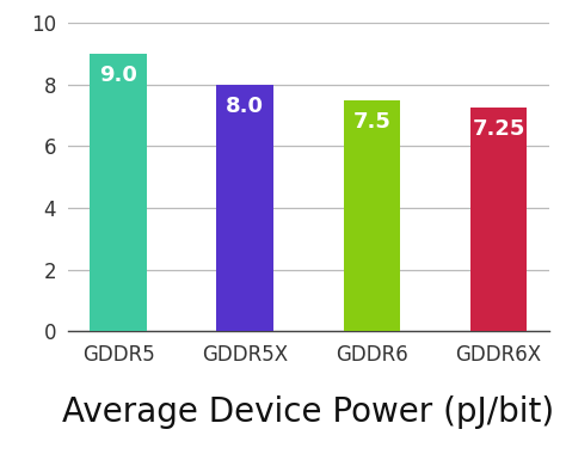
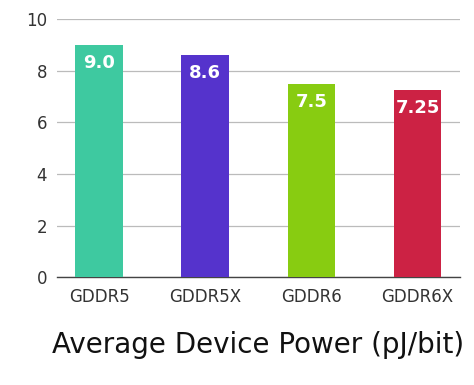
GDDR5X: 8.0 -> 8.6
